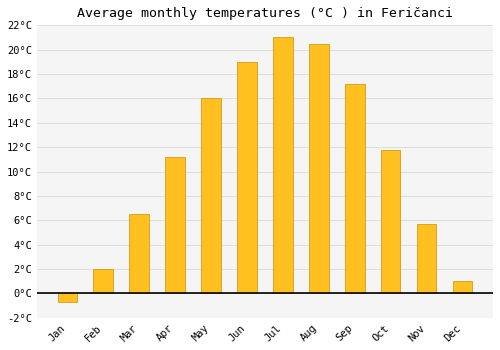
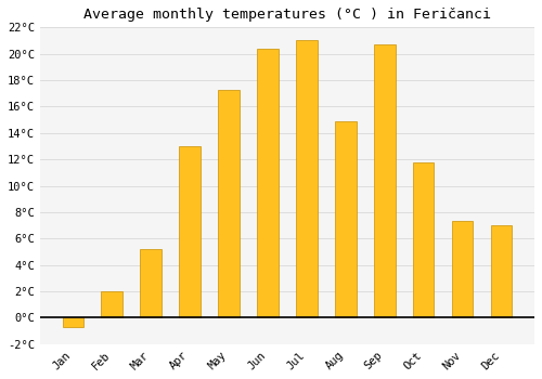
Mar: 6.5°C -> 5.2°C
Apr: 11.2°C -> 13.0°C
May: 16.0°C -> 17.3°C
Jun: 19.0°C -> 20.4°C
Aug: 20.5°C -> 14.9°C
Sep: 17.2°C -> 20.7°C
Nov: 5.7°C -> 7.3°C
Dec: 1.0°C -> 7.0°C
